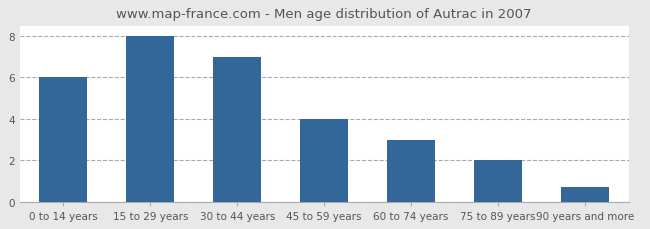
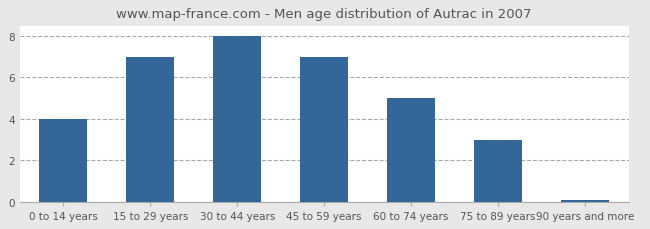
0 to 14 years: 6.0 -> 4.0
15 to 29 years: 8.0 -> 7.0
30 to 44 years: 7.0 -> 8.0
45 to 59 years: 4.0 -> 7.0
60 to 74 years: 3.0 -> 5.0
75 to 89 years: 2.0 -> 3.0
90 years and more: 0.7 -> 0.1
